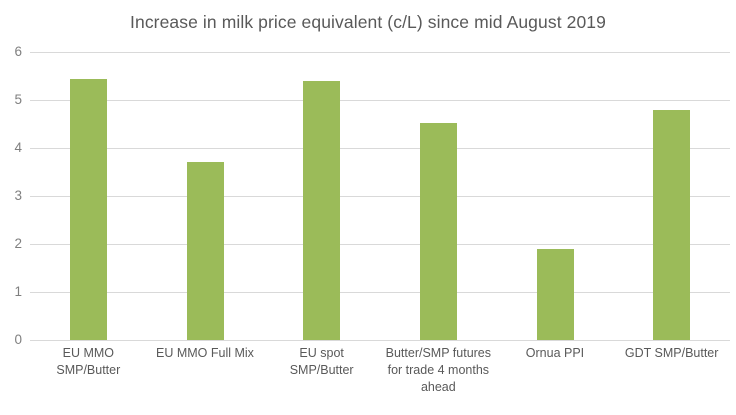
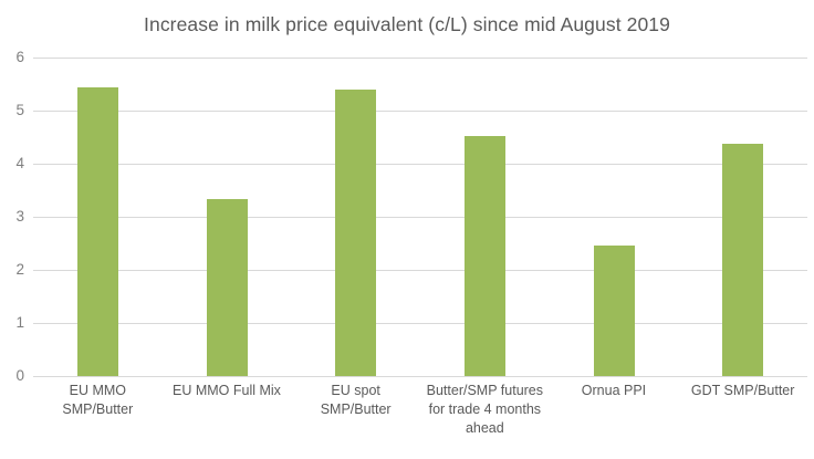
EU MMO Full Mix: 3.7 -> 3.3
Ornua PPI: 1.9 -> 2.5
GDT SMP/Butter: 4.8 -> 4.4
